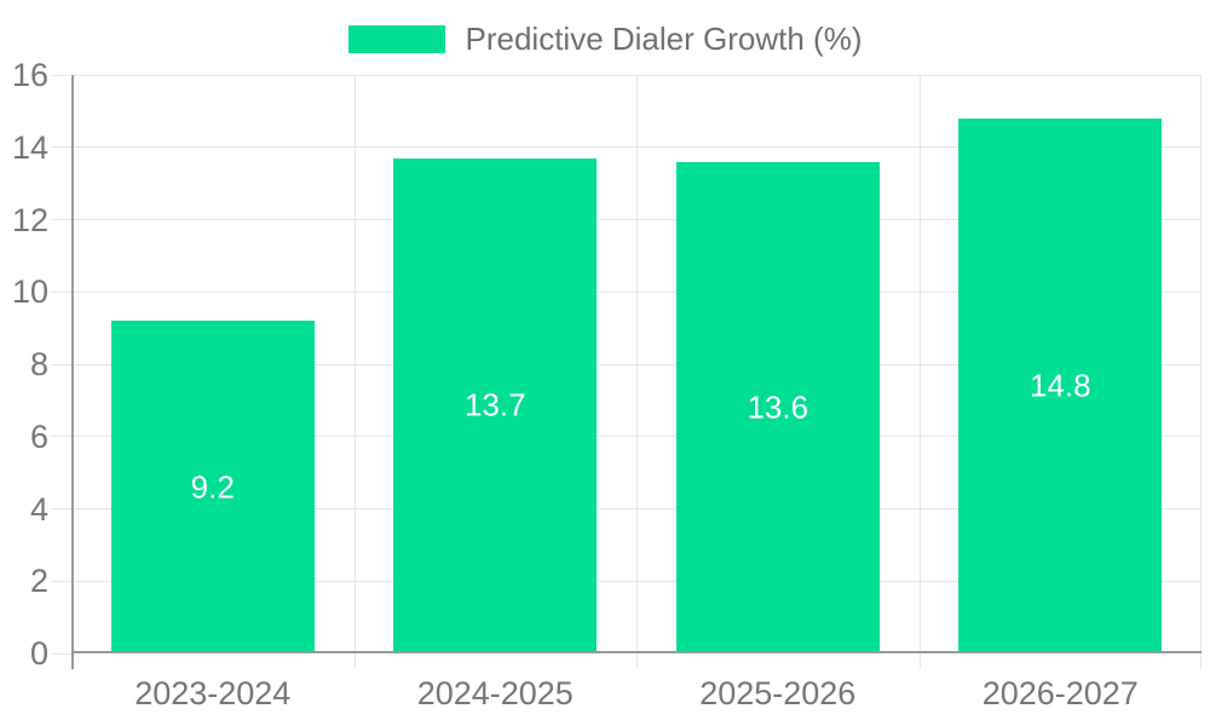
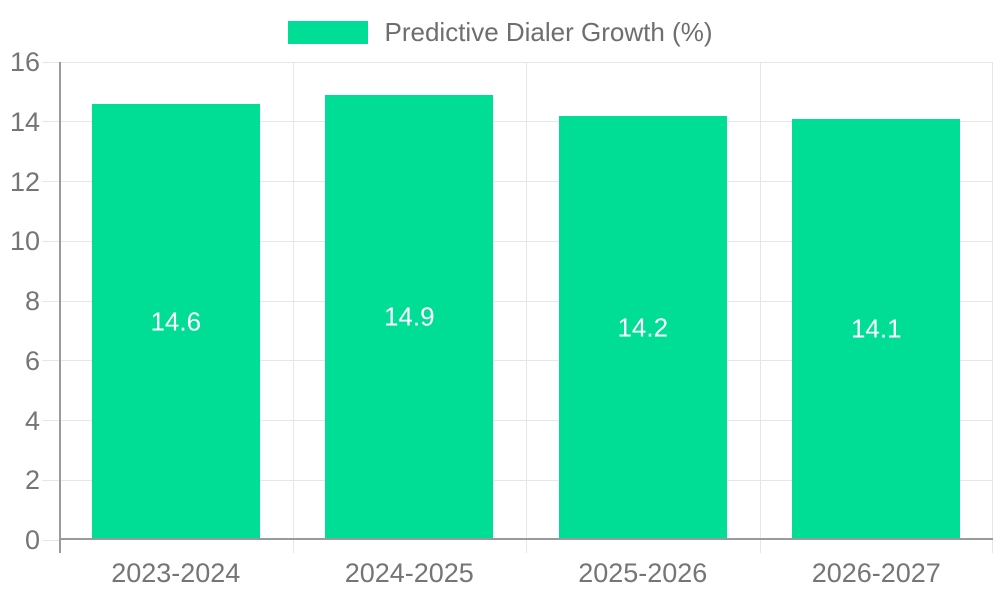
2023-2024: 9.2 -> 14.6
2024-2025: 13.7 -> 14.9
2025-2026: 13.6 -> 14.2
2026-2027: 14.8 -> 14.1
